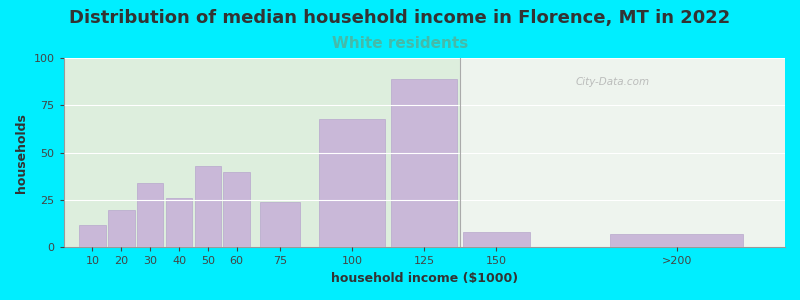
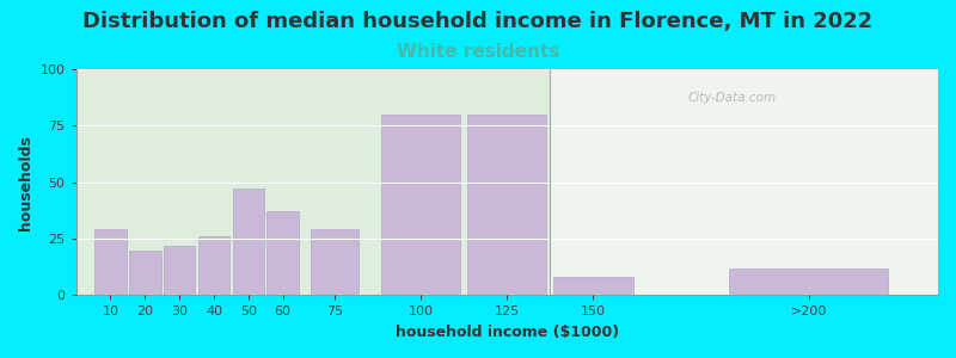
10: 12 -> 29
30: 34 -> 22
50: 43 -> 47
60: 40 -> 37
75: 24 -> 29
100: 68 -> 80
125: 89 -> 80
>200: 7 -> 12
